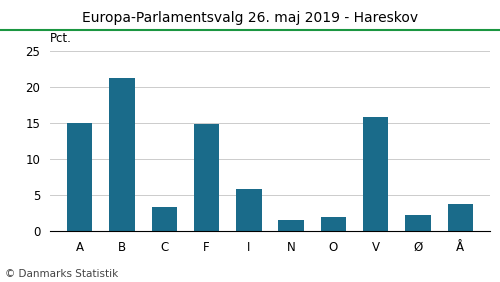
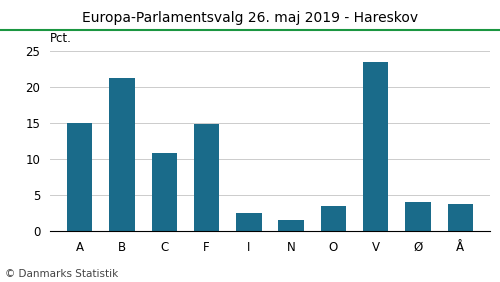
C: 3.4 -> 10.9
I: 5.8 -> 2.5
O: 2.0 -> 3.5
V: 15.8 -> 23.4
Ø: 2.2 -> 4.0
